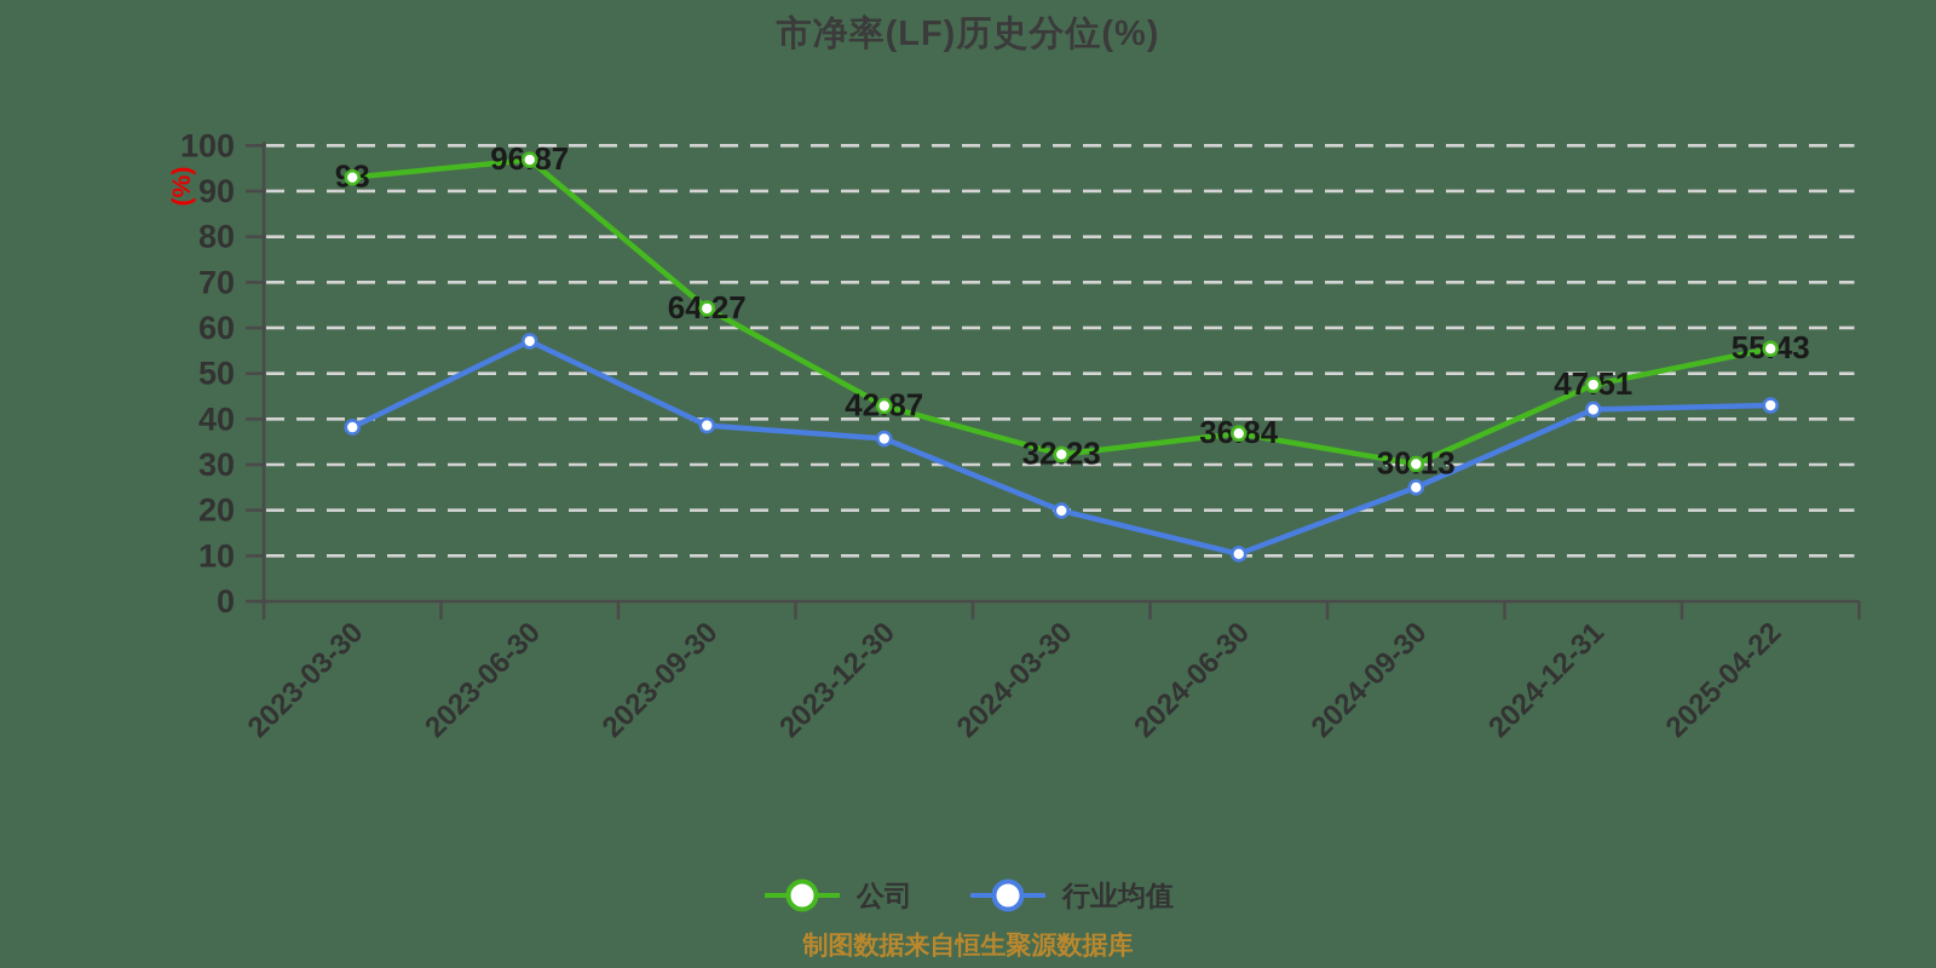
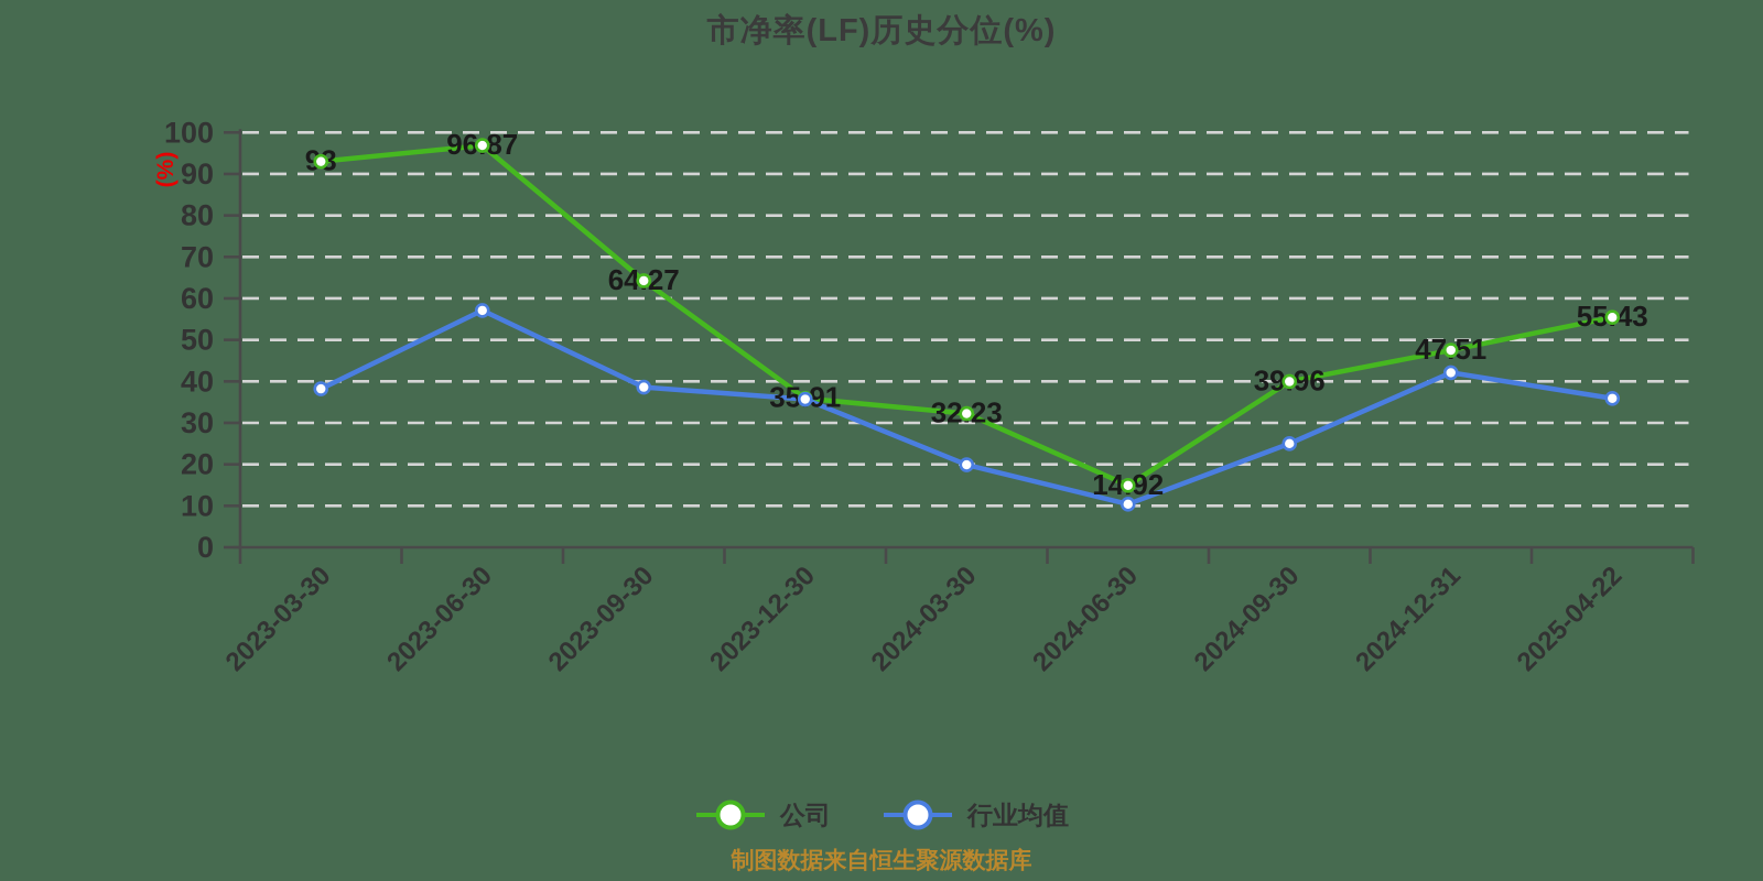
公司/2023-12-30: 42.87 -> 35.91
公司/2024-06-30: 36.84 -> 14.92
公司/2024-09-30: 30.13 -> 39.96
行业均值/2025-04-22: 43 -> 36
